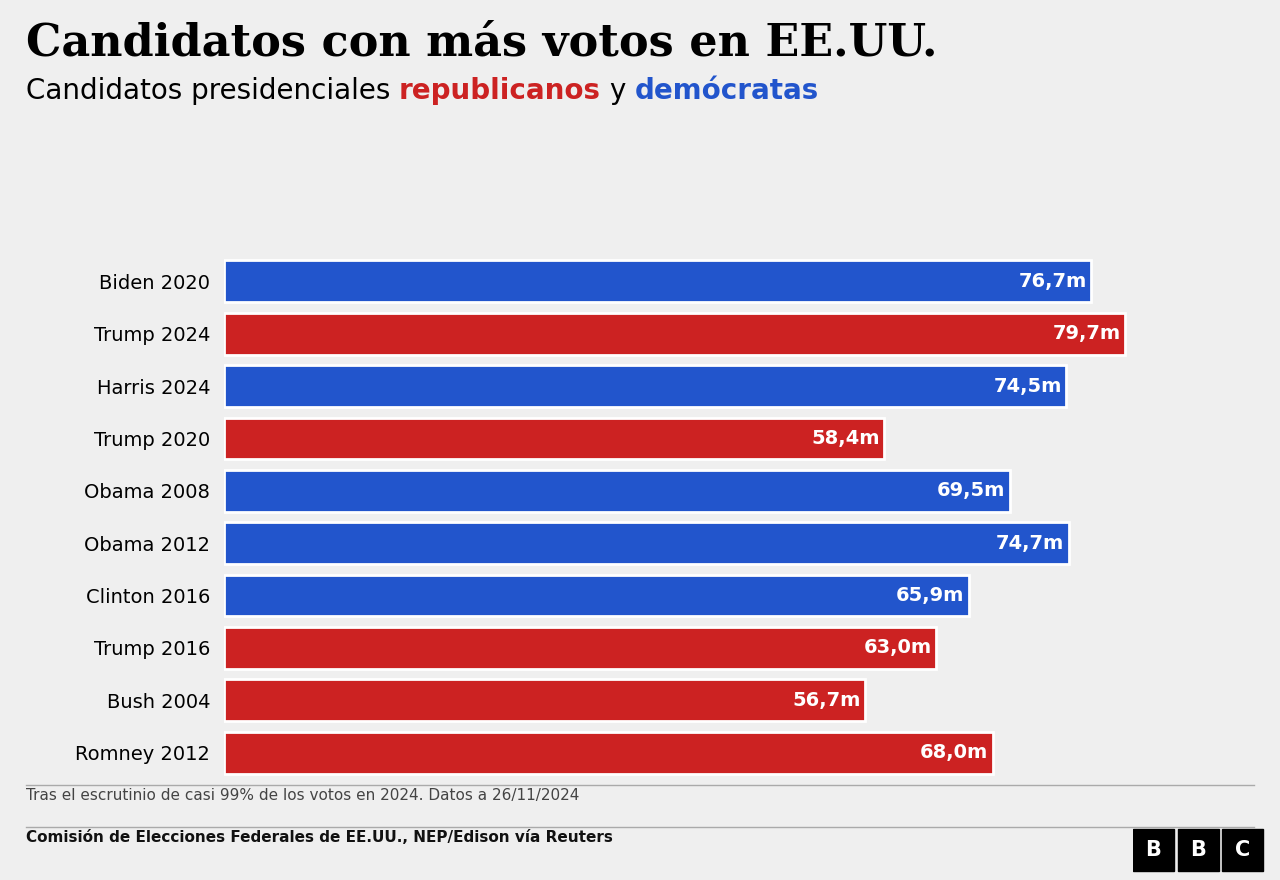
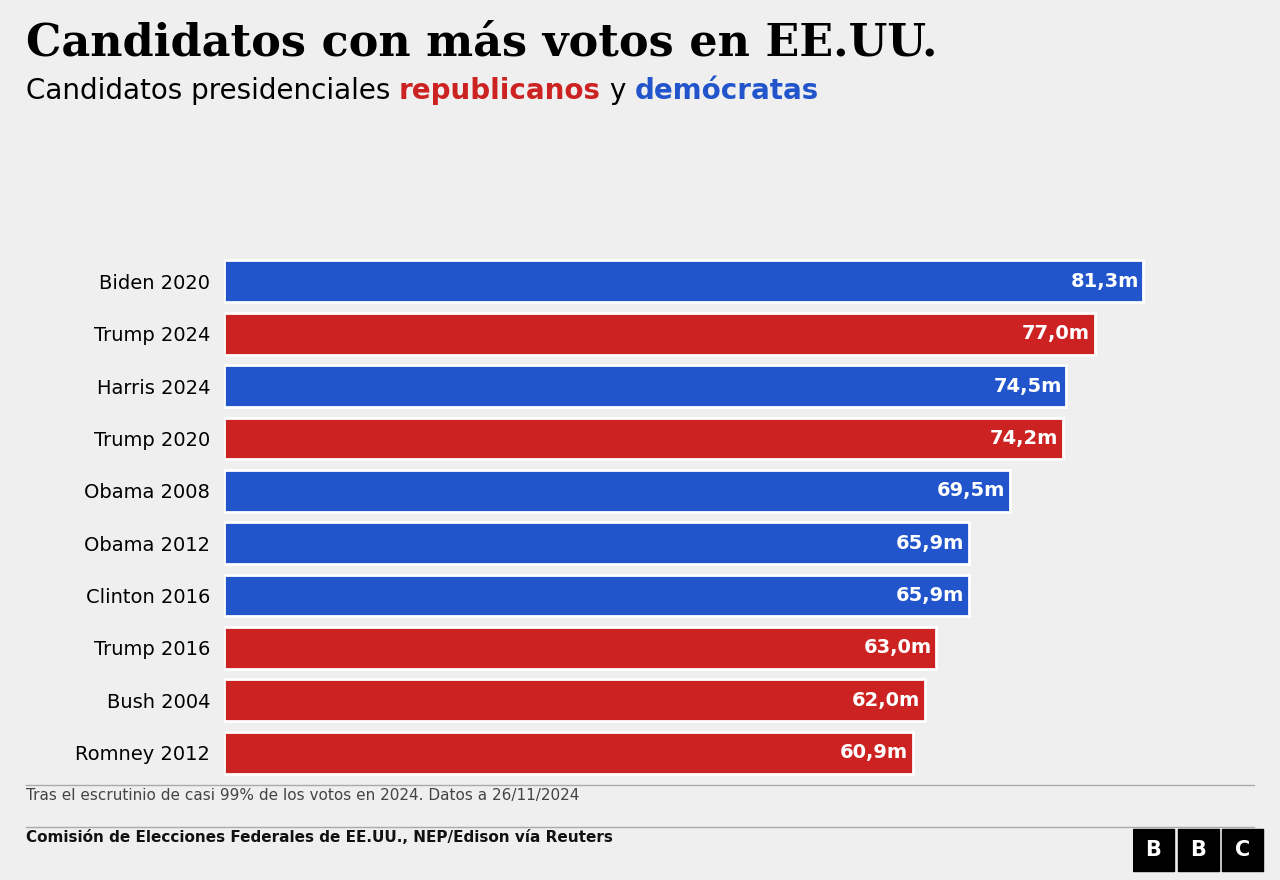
Biden 2020: 76,7m -> 81,3m
Trump 2024: 79,7m -> 77,0m
Trump 2020: 58,4m -> 74,2m
Obama 2012: 74,7m -> 65,9m
Bush 2004: 56,7m -> 62,0m
Romney 2012: 68,0m -> 60,9m
